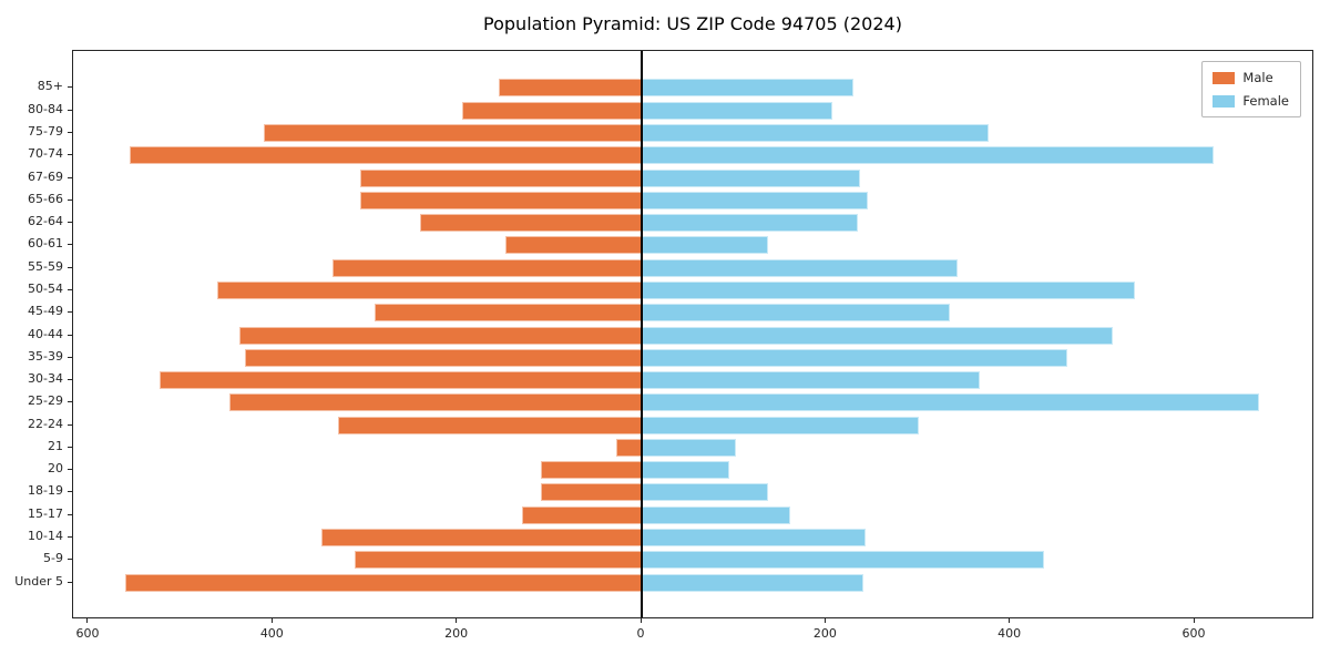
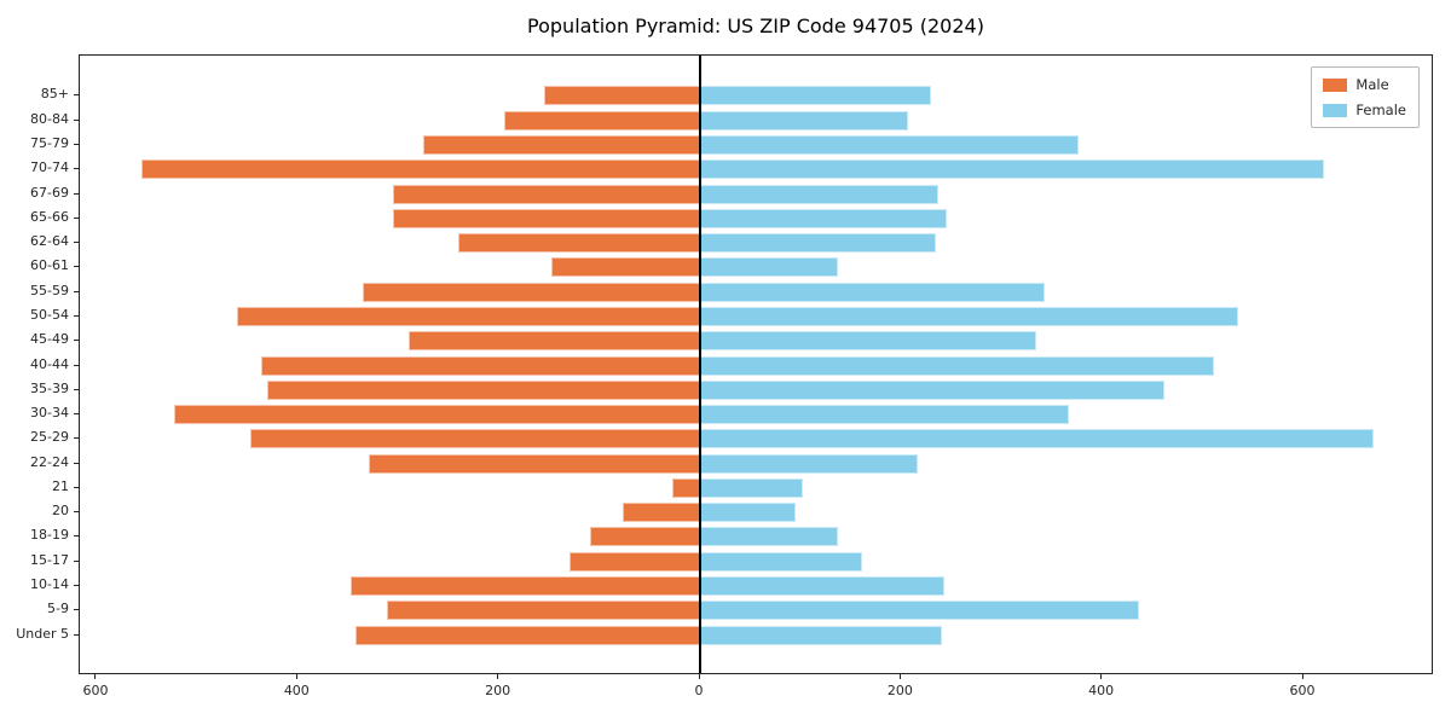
Male/75-79: 410 -> 280
Female/22-24: 300 -> 220
Male/20: 110 -> 80
Male/Under 5: 560 -> 340
